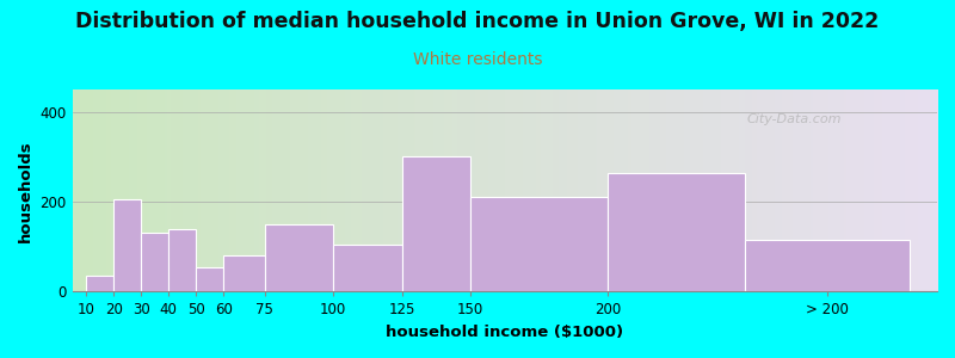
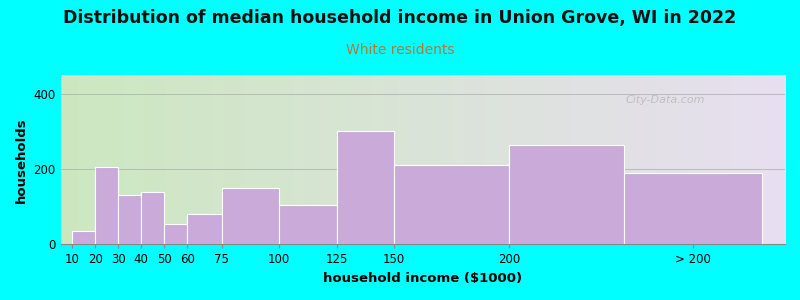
> 200: 115 -> 190
